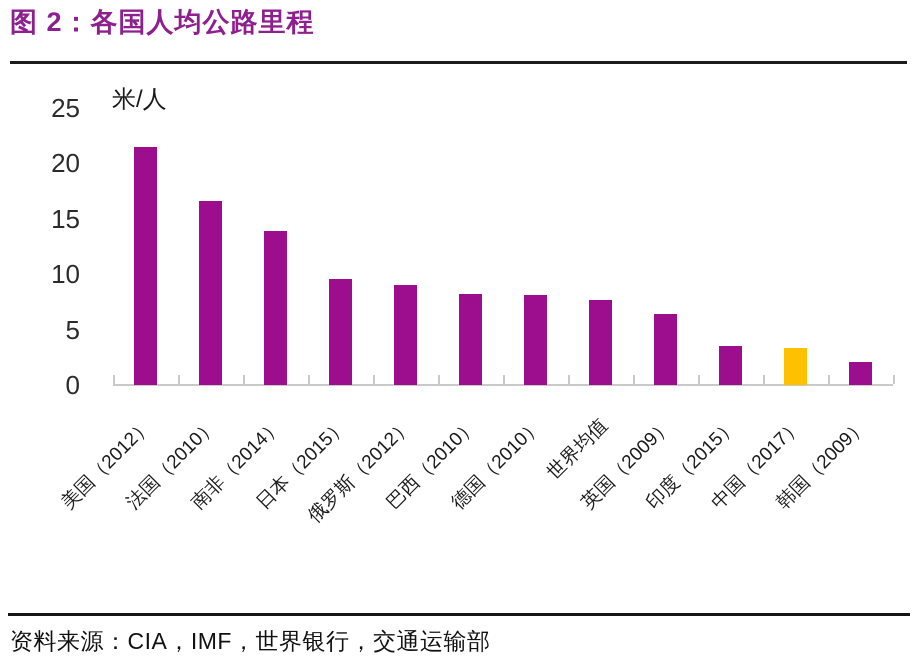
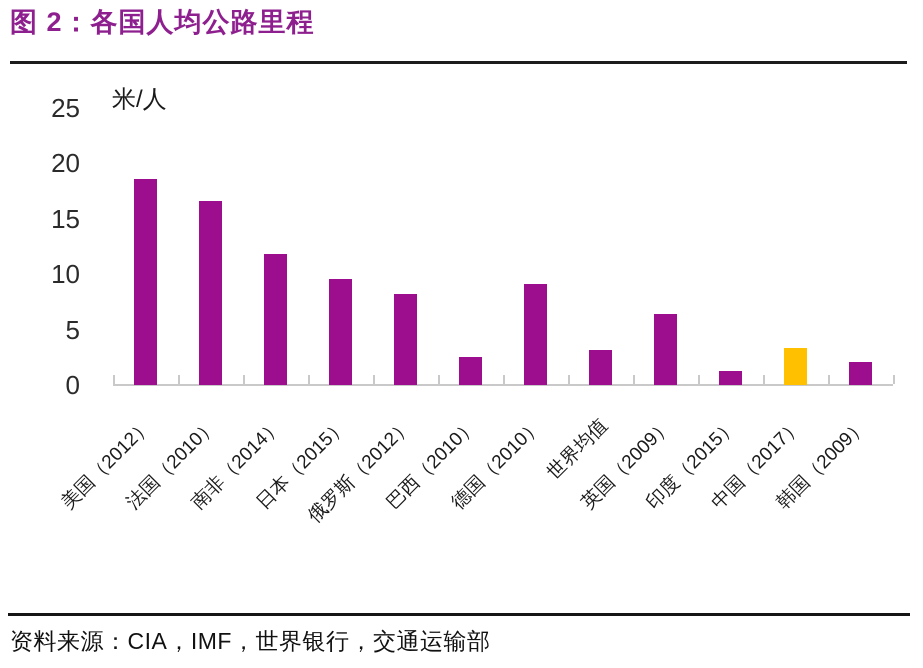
美国（2012）: 21.5 -> 18.6
南非（2014）: 13.9 -> 11.8
俄罗斯（2012）: 9.0 -> 8.2
巴西（2010）: 8.2 -> 2.5
德国（2010）: 8.1 -> 9.1
世界均值: 7.7 -> 3.2
印度（2015）: 3.5 -> 1.3
